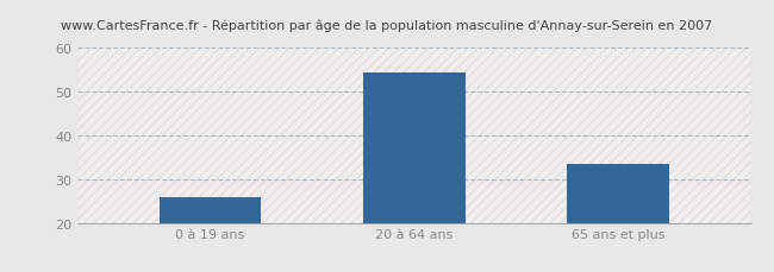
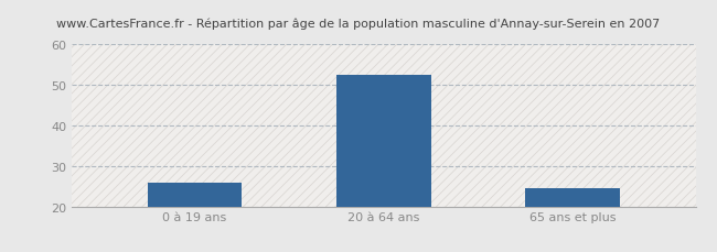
20 à 64 ans: 54.5 -> 52.5
65 ans et plus: 33.5 -> 24.5
